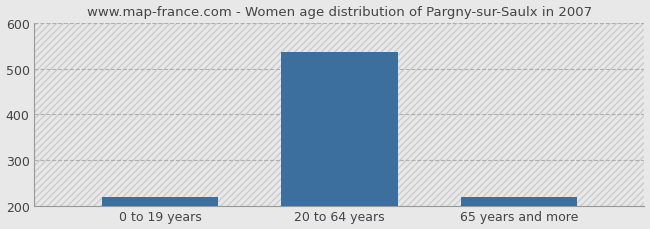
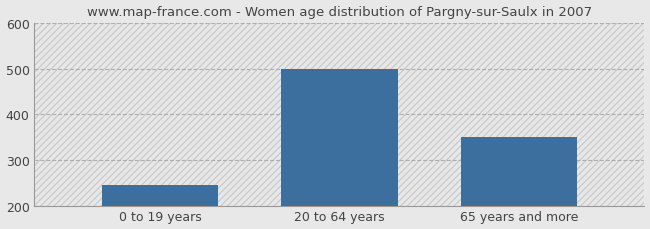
0 to 19 years: 218 -> 245
20 to 64 years: 537 -> 500
65 years and more: 219 -> 350
